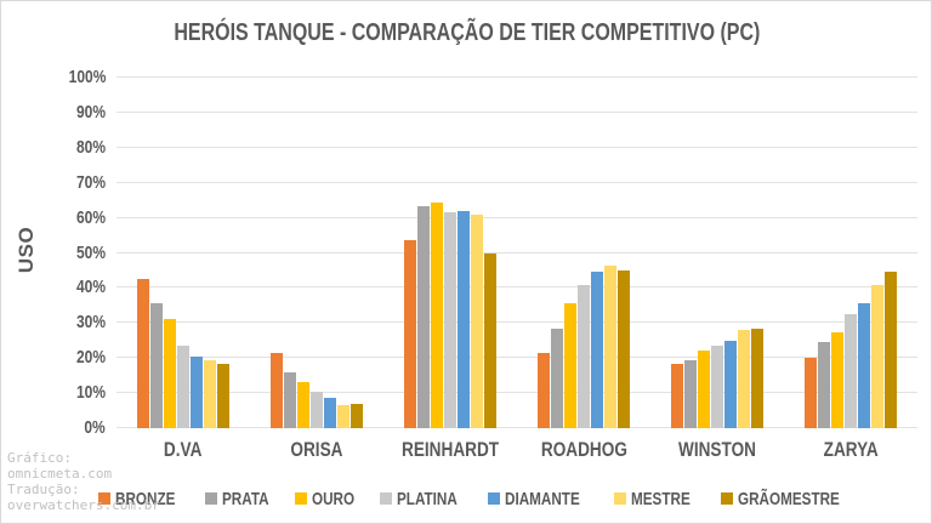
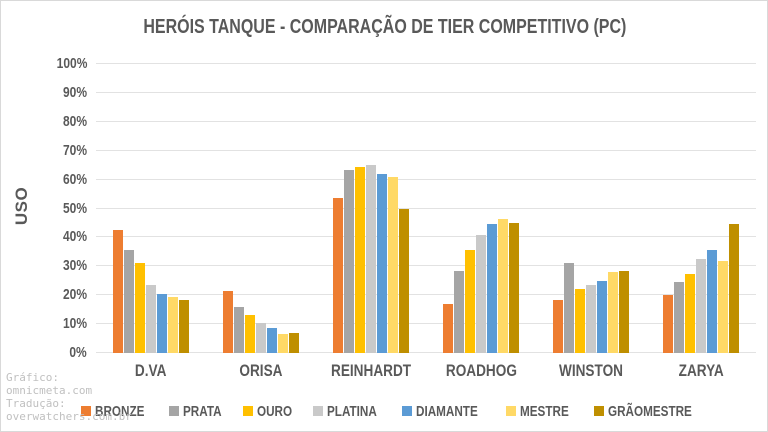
PLATINA/REINHARDT: 62% -> 65%
BRONZE/ROADHOG: 22% -> 17%
PRATA/WINSTON: 20% -> 31%
MESTRE/ZARYA: 41% -> 32%
